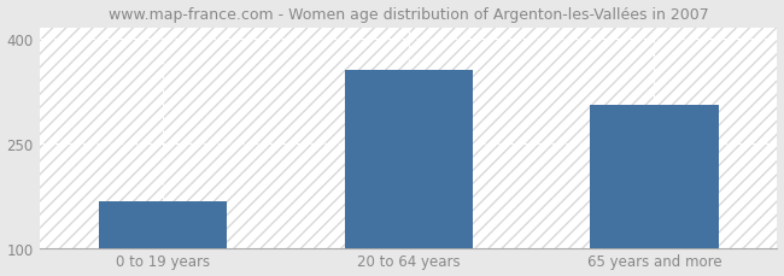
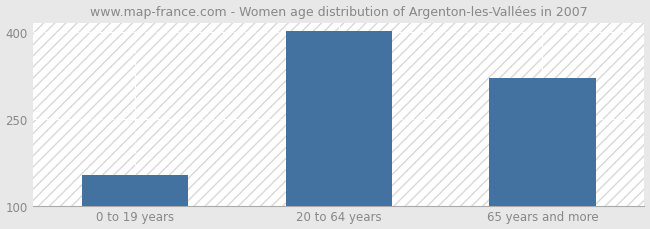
0 to 19 years: 166 -> 152
20 to 64 years: 354 -> 401
65 years and more: 304 -> 320
